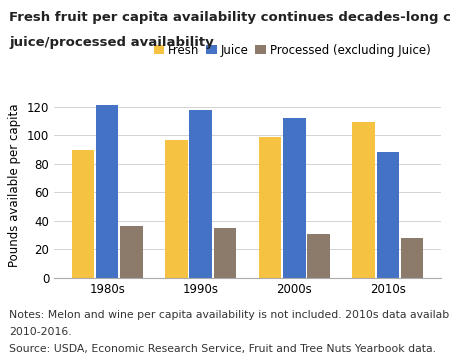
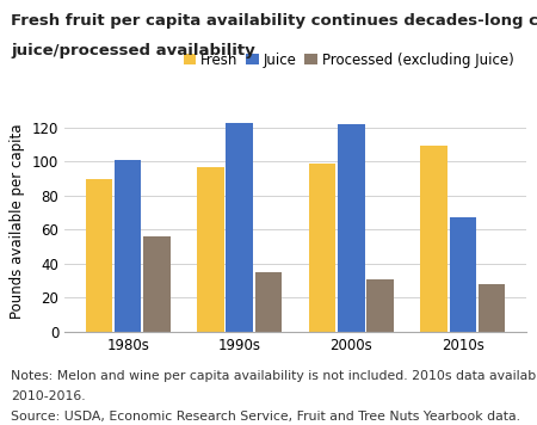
Juice/1980s: 121 -> 101
Processed (excluding Juice)/1980s: 36 -> 56
Juice/1990s: 118 -> 123
Juice/2000s: 112 -> 122
Juice/2010s: 88 -> 67
